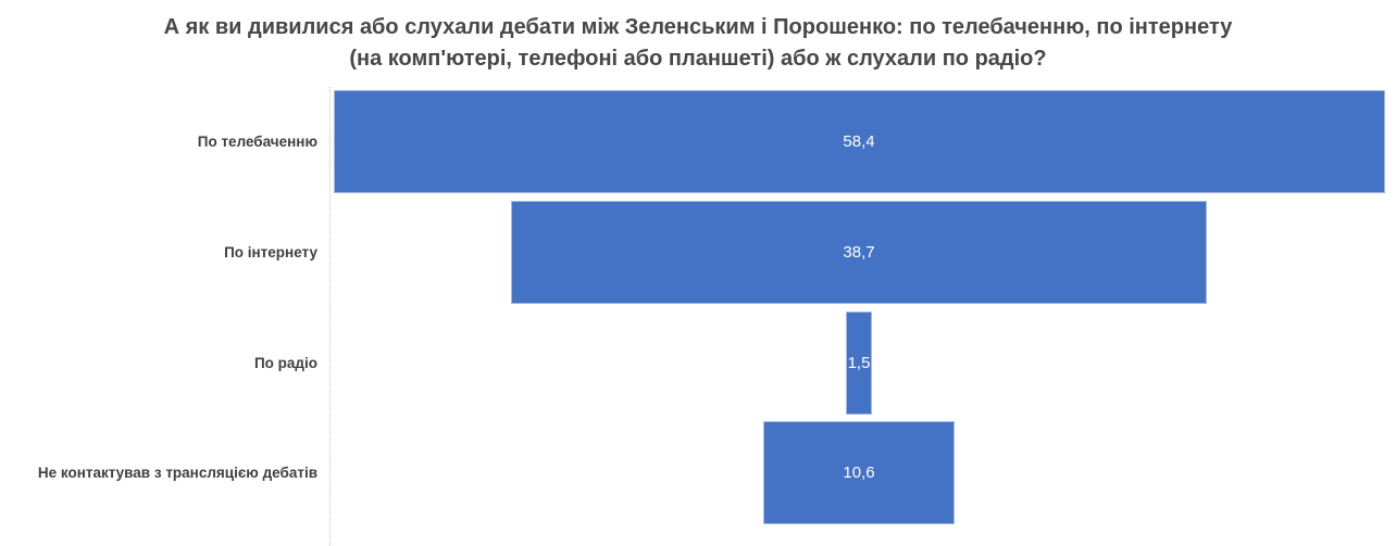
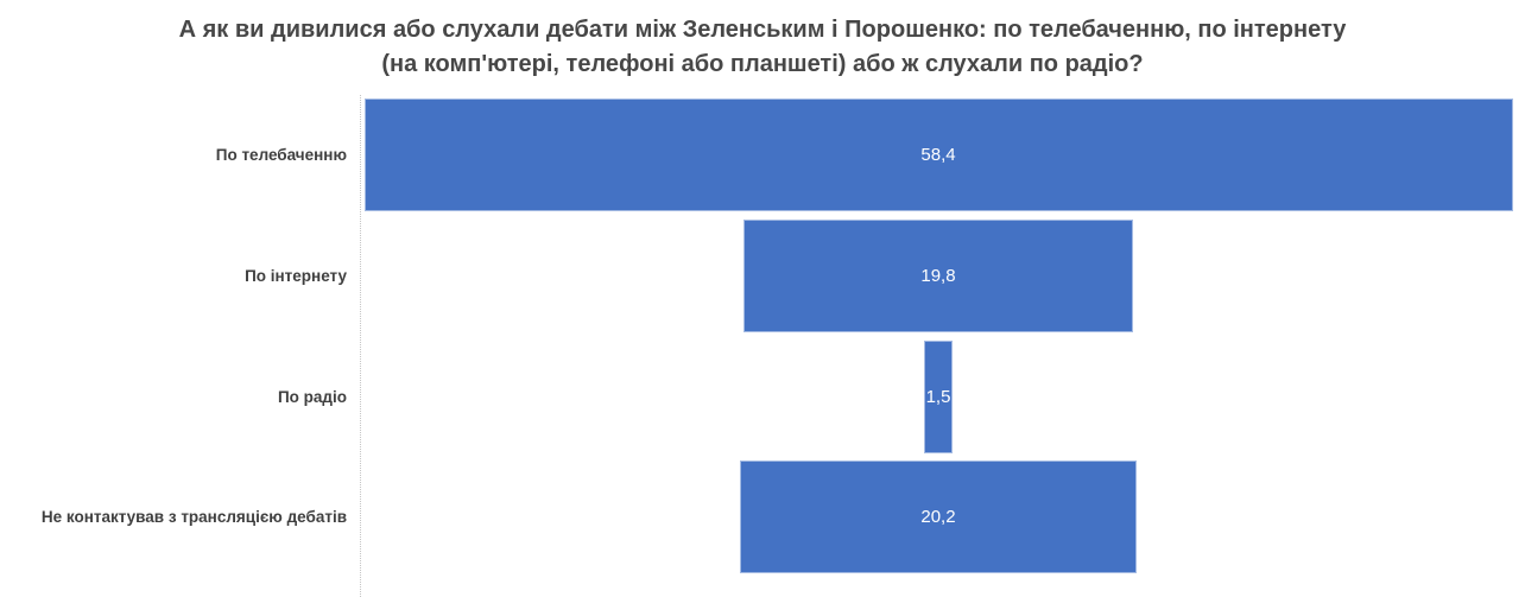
По інтернету: 38,7 -> 19,8
Не контактував з трансляцією дебатів: 10,6 -> 20,2
